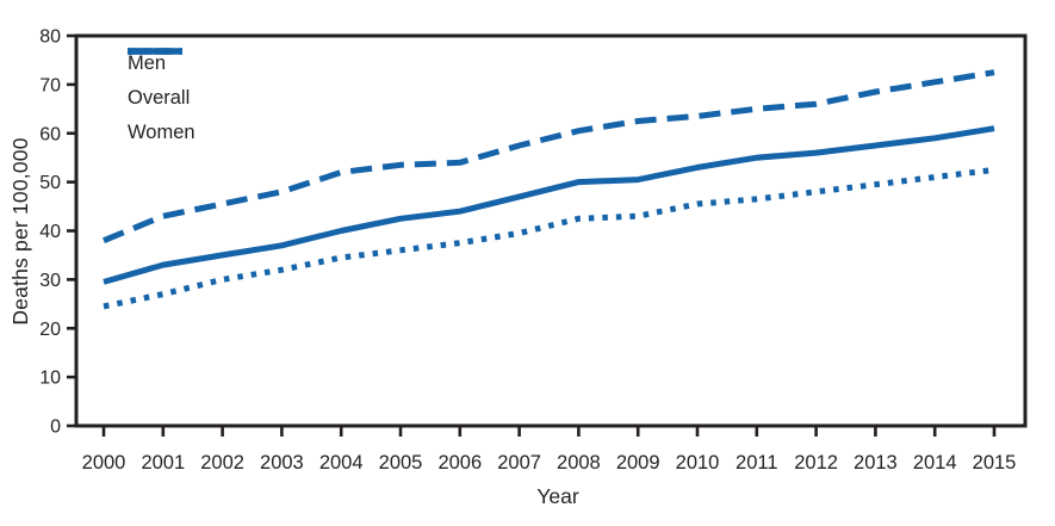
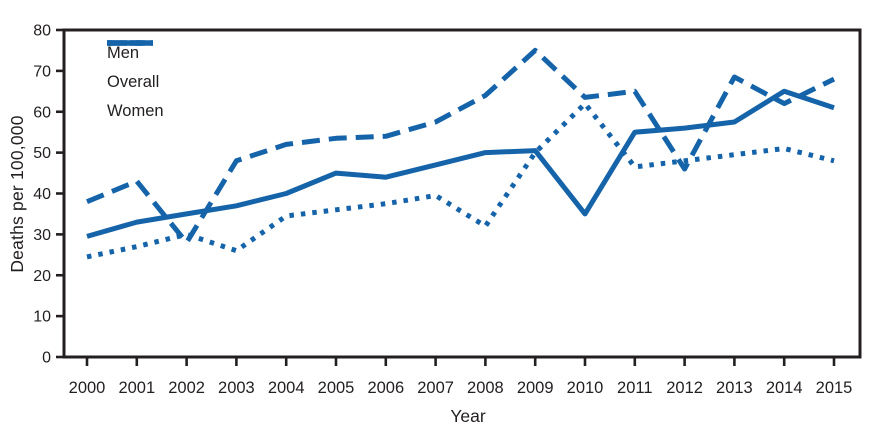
Men/2002: 46 -> 28
Women/2003: 32 -> 26
Overall/2005: 42 -> 45
Men/2008: 60 -> 64
Women/2008: 42 -> 32
Men/2009: 62 -> 75
Women/2009: 43 -> 50
Overall/2010: 53 -> 35
Women/2010: 46 -> 62
Men/2012: 66 -> 46
Men/2014: 70 -> 62
Overall/2014: 59 -> 65
Men/2015: 72 -> 68
Women/2015: 52 -> 48
